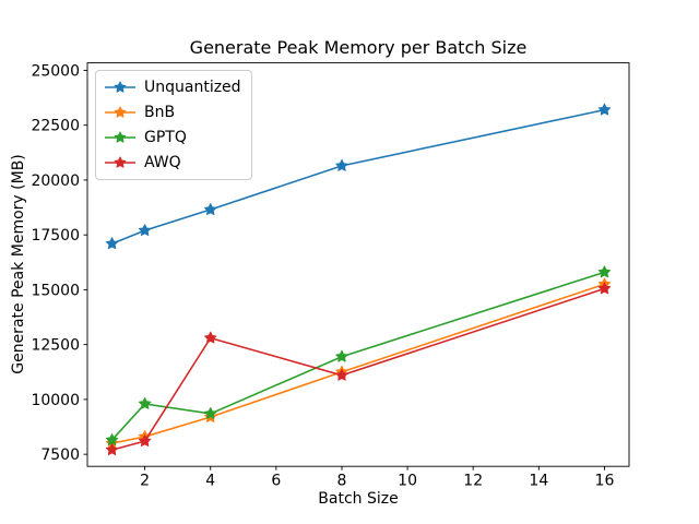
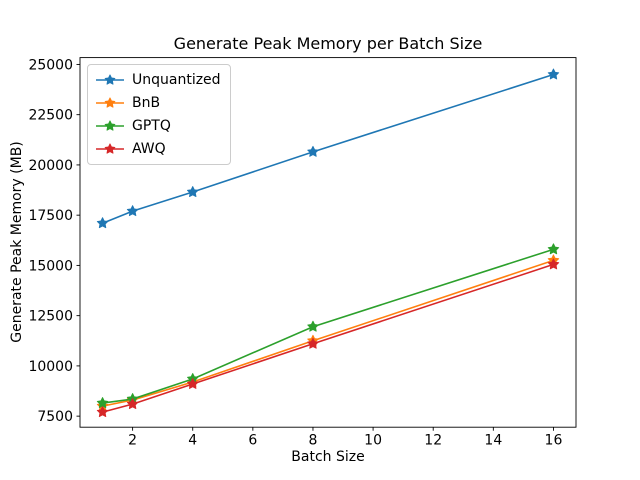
GPTQ/2: 9800 -> 8400
AWQ/4: 12800 -> 9100
Unquantized/16: 23200 -> 24500
